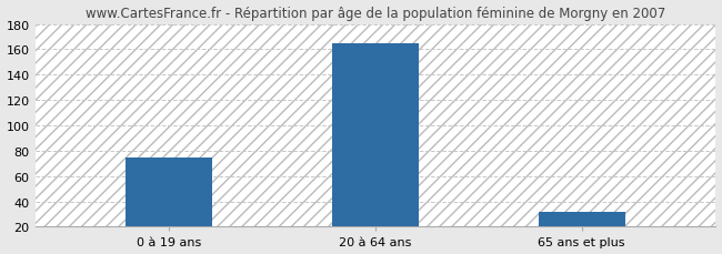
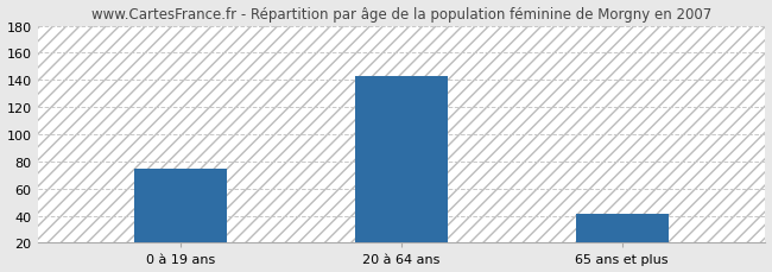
20 à 64 ans: 165 -> 143
65 ans et plus: 32 -> 41
